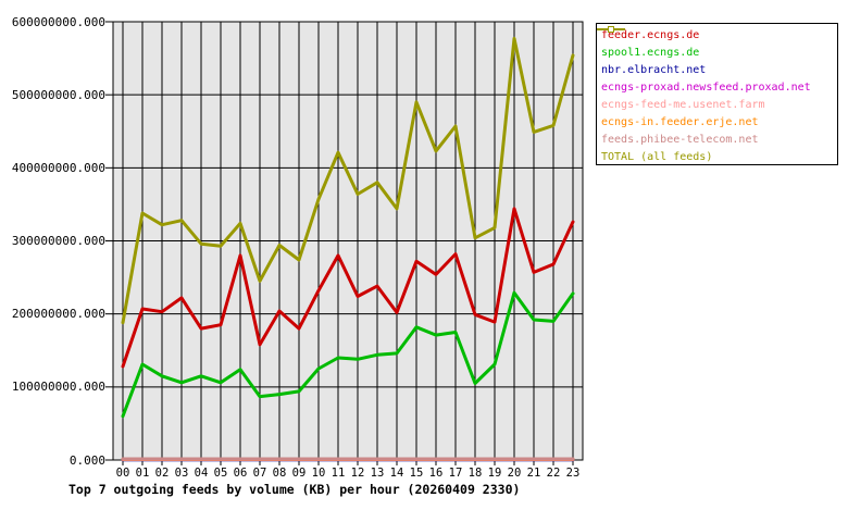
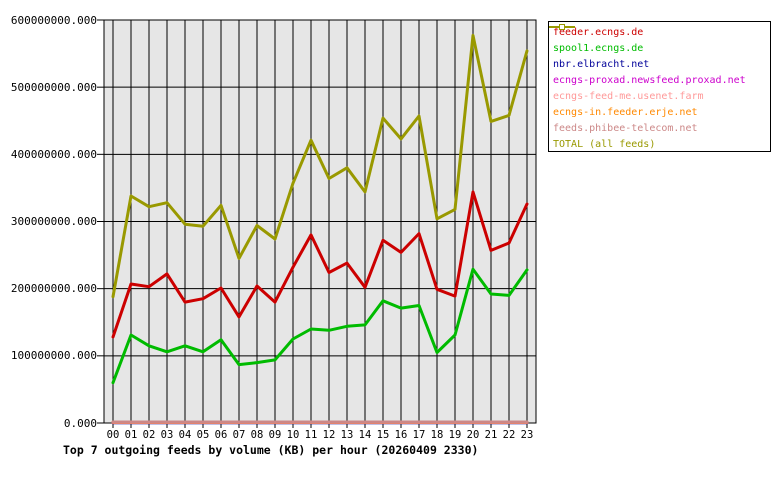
feeder.ecngs.de/06: 280000000 -> 200000000
TOTAL (all feeds)/15: 490000000 -> 450000000
